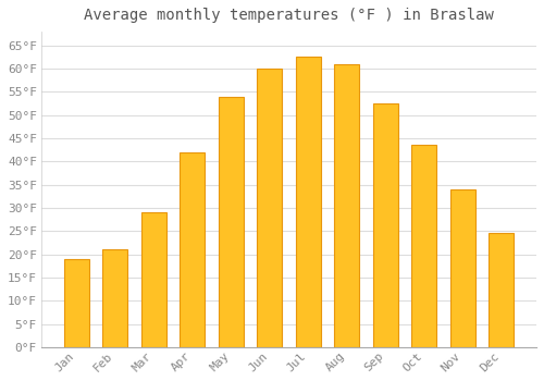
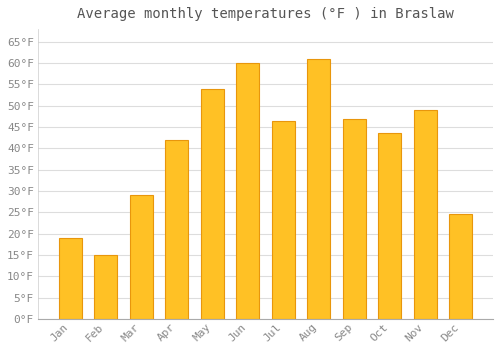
Feb: 21.0°F -> 15.0°F
Jul: 62.5°F -> 46.5°F
Sep: 52.5°F -> 47.0°F
Nov: 34.0°F -> 49.0°F
